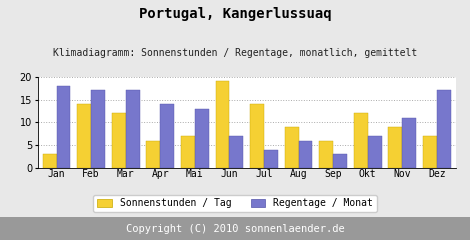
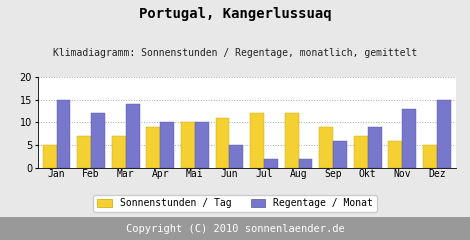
Sonnenstunden / Tag/Jan: 3 -> 5
Regentage / Monat/Jan: 18 -> 15
Sonnenstunden / Tag/Feb: 14 -> 7
Regentage / Monat/Feb: 17 -> 12
Sonnenstunden / Tag/Mar: 12 -> 7
Regentage / Monat/Mar: 17 -> 14
Sonnenstunden / Tag/Apr: 6 -> 9
Regentage / Monat/Apr: 14 -> 10
Sonnenstunden / Tag/Mai: 7 -> 10
Regentage / Monat/Mai: 13 -> 10
Sonnenstunden / Tag/Jun: 19 -> 11
Regentage / Monat/Jun: 7 -> 5
Sonnenstunden / Tag/Jul: 14 -> 12
Regentage / Monat/Jul: 4 -> 2
Sonnenstunden / Tag/Aug: 9 -> 12
Regentage / Monat/Aug: 6 -> 2
Sonnenstunden / Tag/Sep: 6 -> 9
Regentage / Monat/Sep: 3 -> 6
Sonnenstunden / Tag/Okt: 12 -> 7
Regentage / Monat/Okt: 7 -> 9
Sonnenstunden / Tag/Nov: 9 -> 6
Regentage / Monat/Nov: 11 -> 13
Sonnenstunden / Tag/Dez: 7 -> 5
Regentage / Monat/Dez: 17 -> 15
